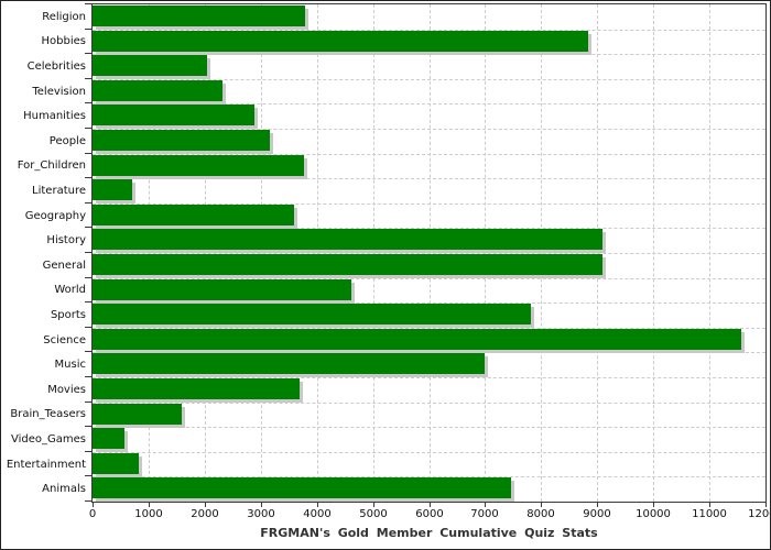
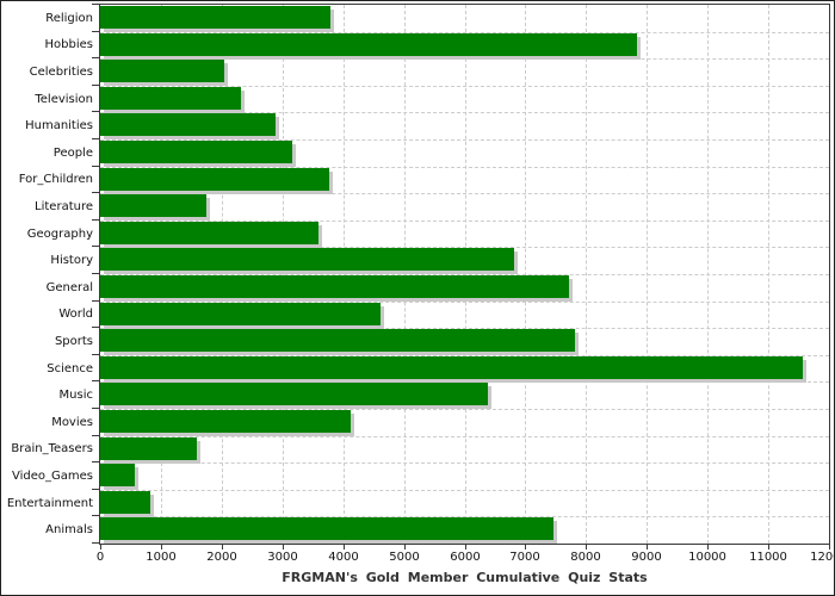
Literature: 700 -> 1700
History: 9100 -> 6800
General: 9100 -> 7700
Music: 7000 -> 6400
Movies: 3700 -> 4100
